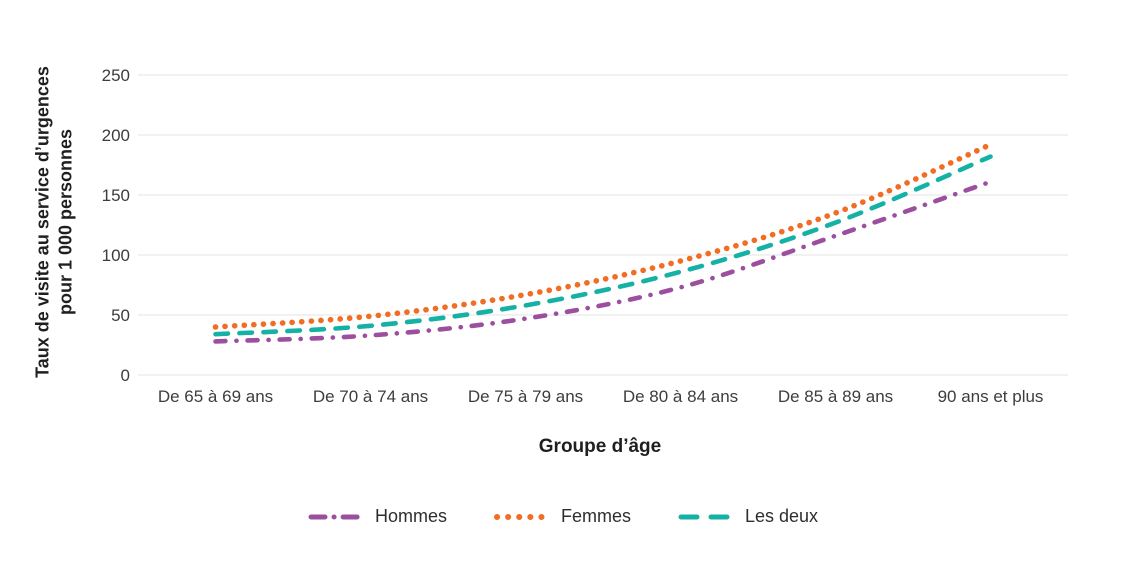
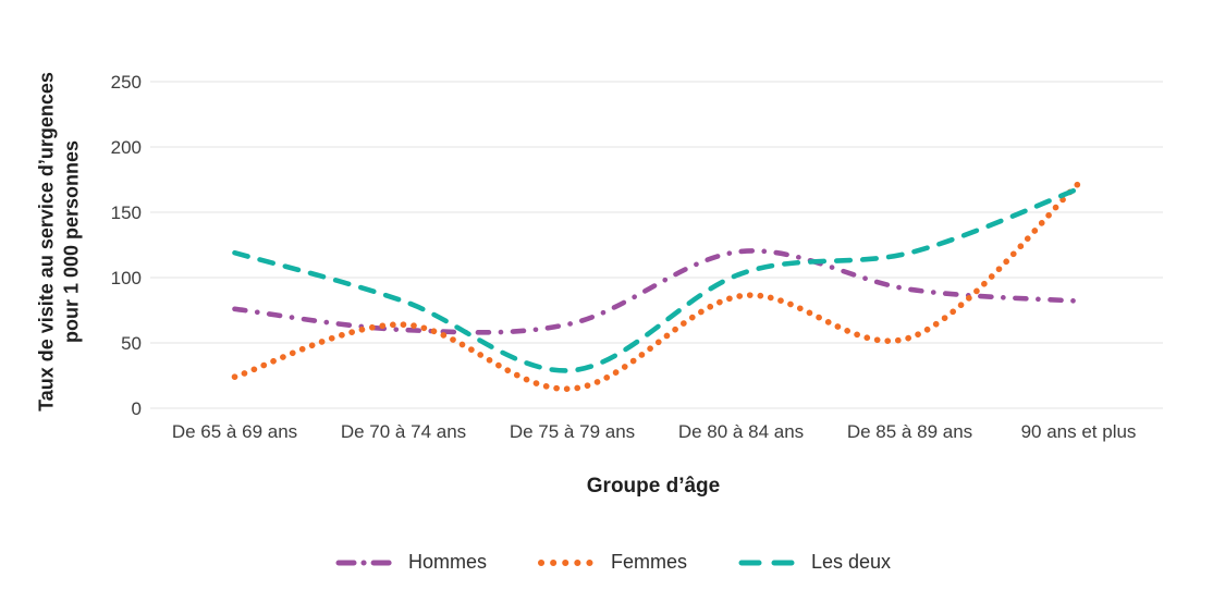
Hommes/De 65 à 69 ans: 28 -> 76
Femmes/De 65 à 69 ans: 40 -> 24
Les deux/De 65 à 69 ans: 34 -> 119
Hommes/De 70 à 74 ans: 33 -> 60
Femmes/De 70 à 74 ans: 49 -> 64
Les deux/De 70 à 74 ans: 41 -> 82
Hommes/De 75 à 79 ans: 47 -> 65
Femmes/De 75 à 79 ans: 67 -> 15
Les deux/De 75 à 79 ans: 58 -> 29
Hommes/De 80 à 84 ans: 73 -> 120
Femmes/De 80 à 84 ans: 95 -> 86
Les deux/De 80 à 84 ans: 86 -> 103
Hommes/De 85 à 89 ans: 116 -> 91
Femmes/De 85 à 89 ans: 135 -> 54
Les deux/De 85 à 89 ans: 127 -> 119
Hommes/90 ans et plus: 161 -> 82
Femmes/90 ans et plus: 192 -> 172
Les deux/90 ans et plus: 182 -> 168
